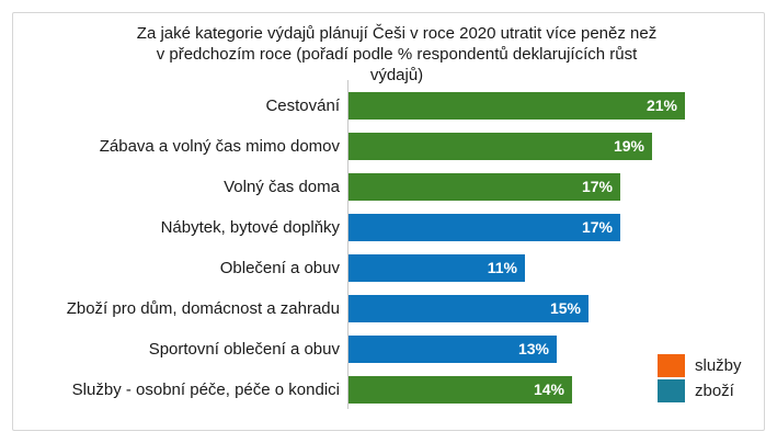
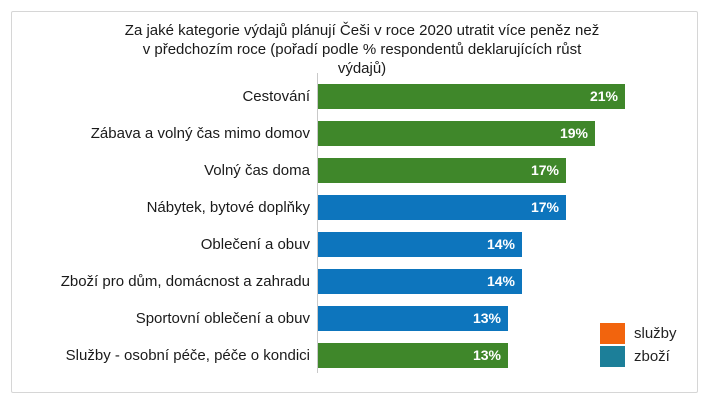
Oblečení a obuv: 11% -> 14%
Zboží pro dům, domácnost a zahradu: 15% -> 14%
Služby - osobní péče, péče o kondici: 14% -> 13%
